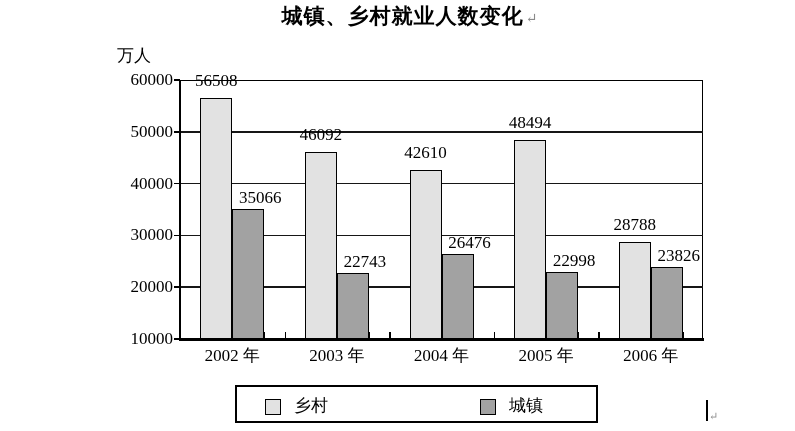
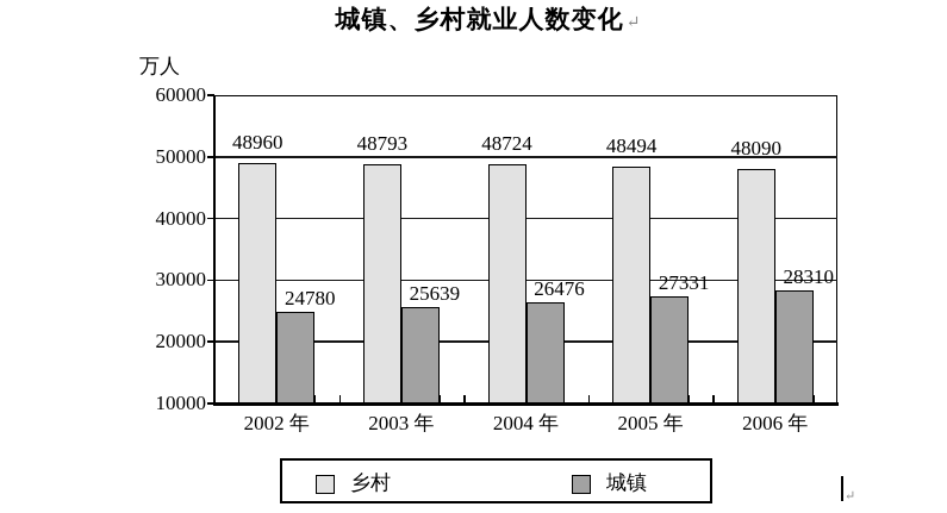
乡村/2002 年: 56508 -> 48960
城镇/2002 年: 35066 -> 24780
乡村/2003 年: 46092 -> 48793
城镇/2003 年: 22743 -> 25639
乡村/2004 年: 42610 -> 48724
城镇/2005 年: 22998 -> 27331
乡村/2006 年: 28788 -> 48090
城镇/2006 年: 23826 -> 28310
